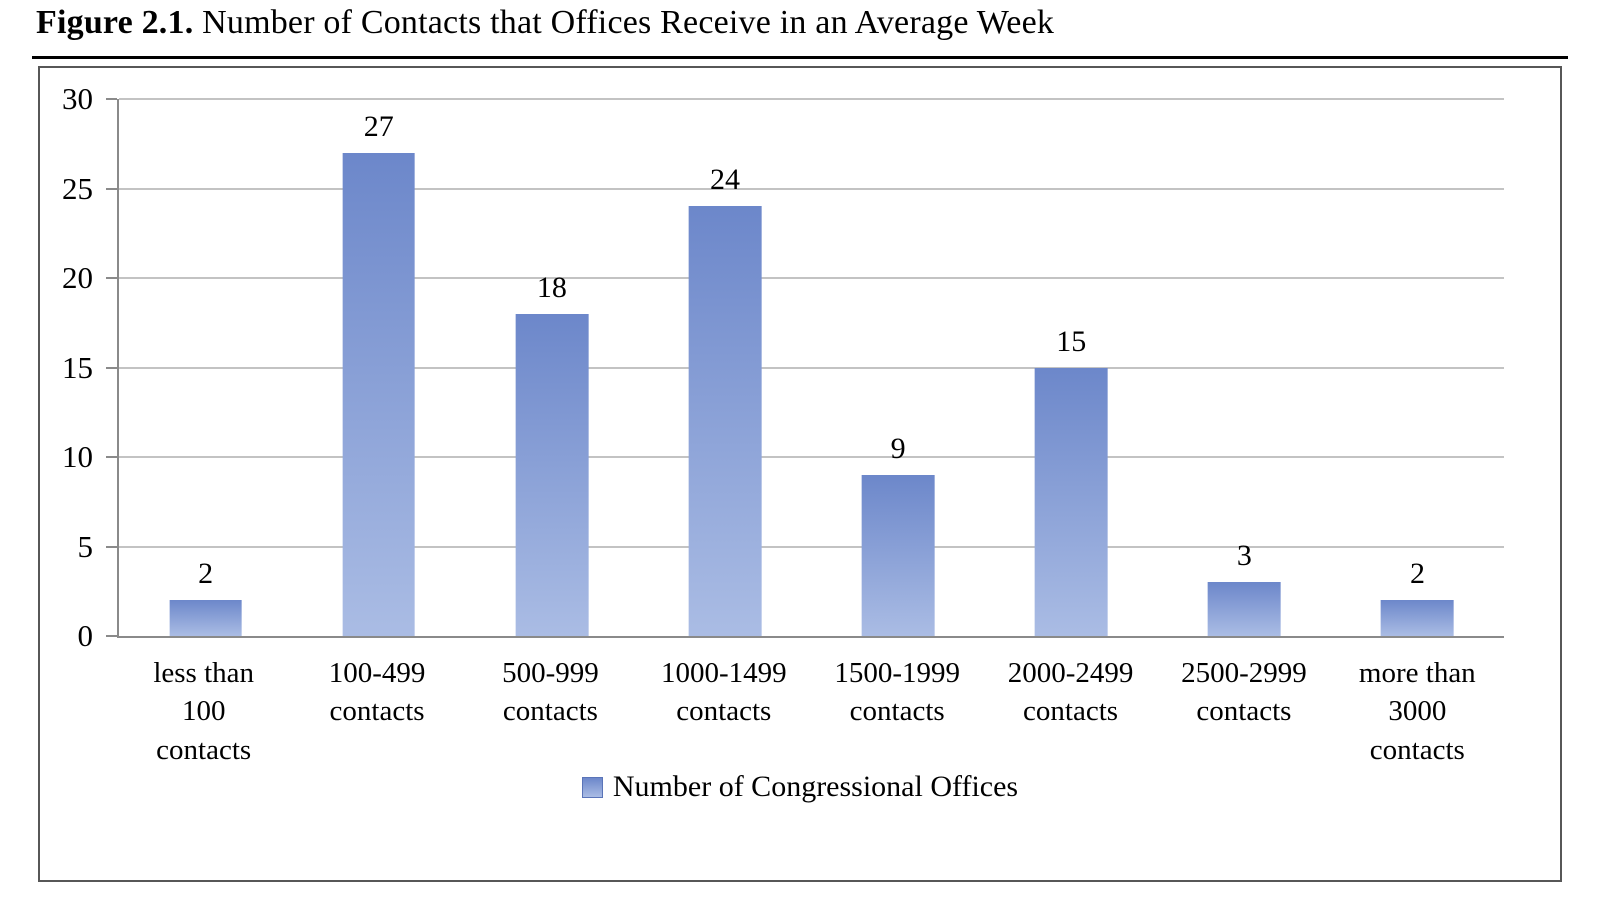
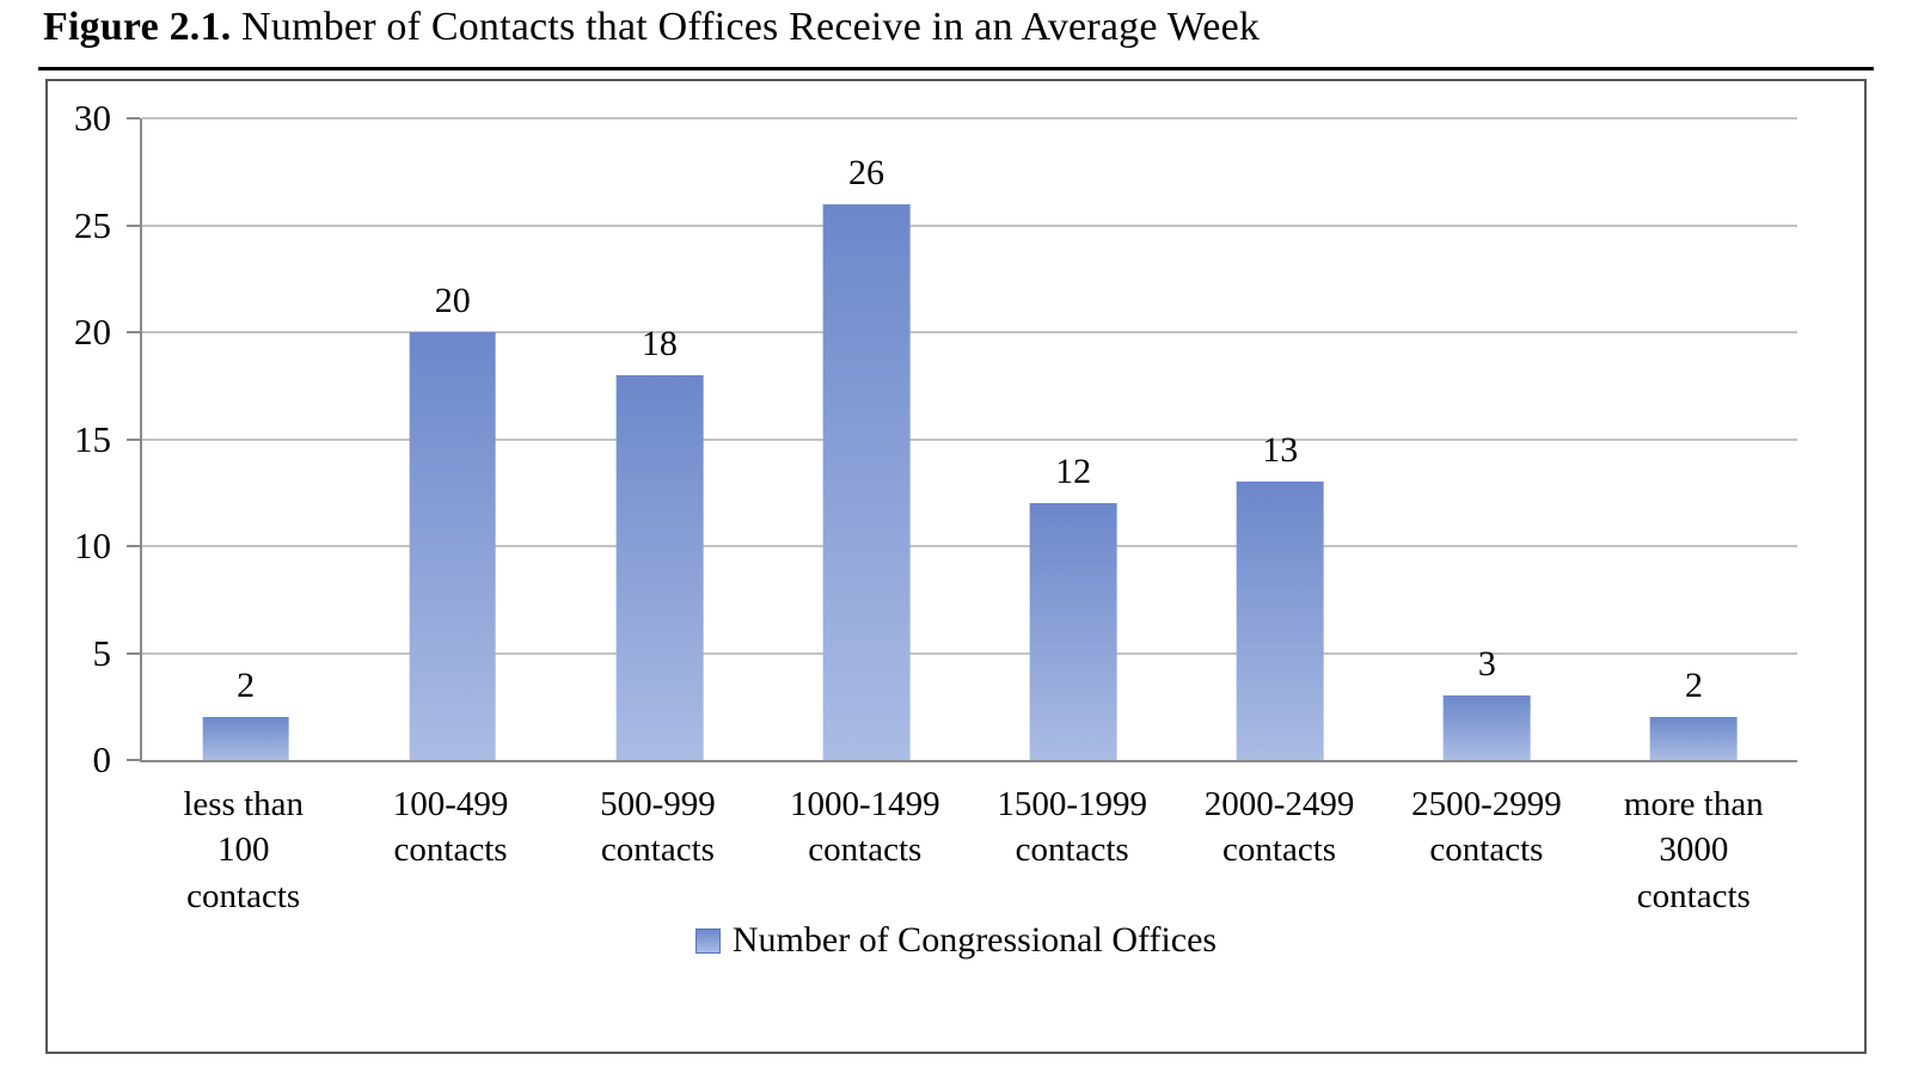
100-499 contacts: 27 -> 20
1000-1499 contacts: 24 -> 26
1500-1999 contacts: 9 -> 12
2000-2499 contacts: 15 -> 13
